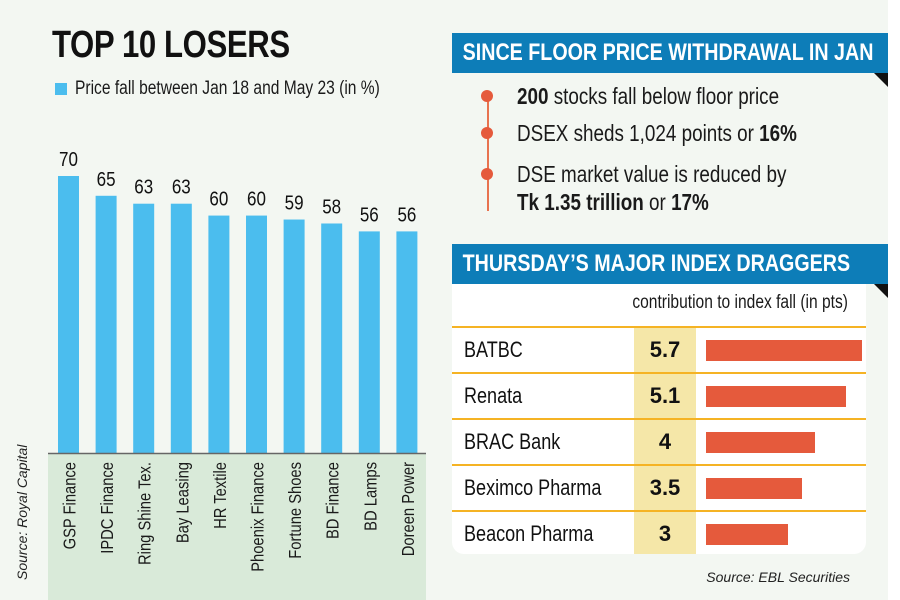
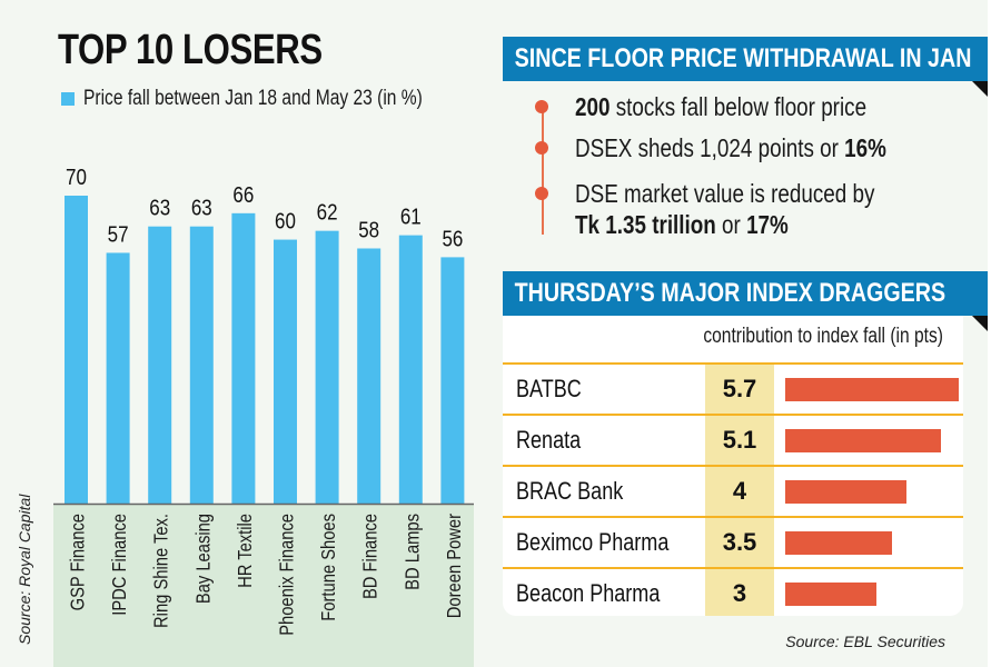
TOP 10 LOSERS/IPDC Finance: 65 -> 57
TOP 10 LOSERS/HR Textile: 60 -> 66
TOP 10 LOSERS/Fortune Shoes: 59 -> 62
TOP 10 LOSERS/BD Lamps: 56 -> 61
